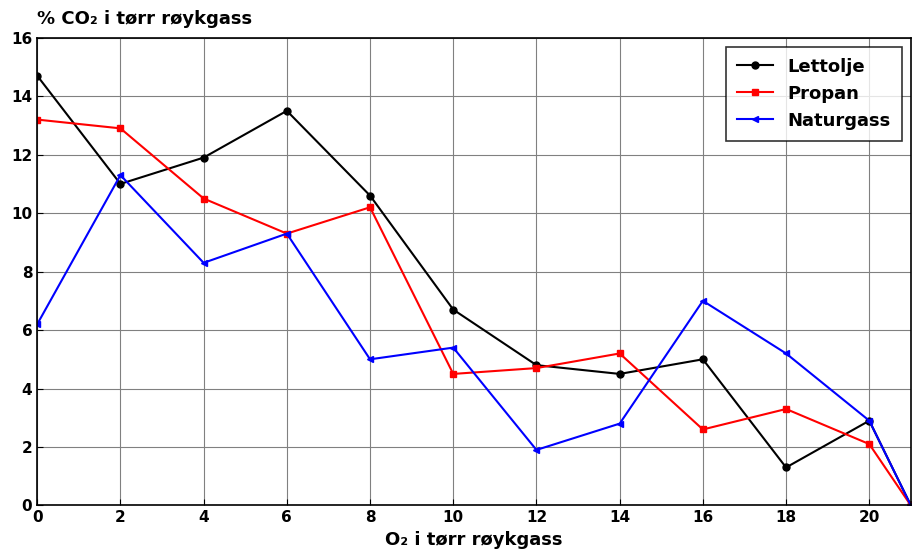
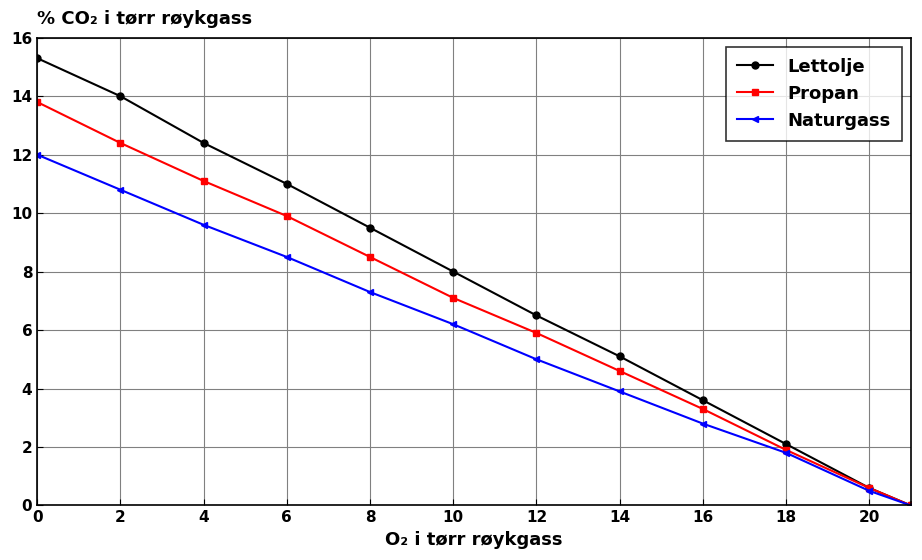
Lettolje/0: 14.7 -> 15.3
Propan/0: 13.2 -> 13.8
Naturgass/0: 6.2 -> 12.0
Lettolje/2: 11.0 -> 14.0
Propan/2: 12.9 -> 12.4
Naturgass/2: 11.3 -> 10.8
Lettolje/4: 11.9 -> 12.4
Propan/4: 10.5 -> 11.1
Naturgass/4: 8.3 -> 9.6
Lettolje/6: 13.5 -> 11.0
Propan/6: 9.3 -> 9.9
Naturgass/6: 9.3 -> 8.5
Lettolje/8: 10.6 -> 9.5
Propan/8: 10.2 -> 8.5
Naturgass/8: 5.0 -> 7.3
Lettolje/10: 6.7 -> 8.0
Propan/10: 4.5 -> 7.1
Naturgass/10: 5.4 -> 6.2
Lettolje/12: 4.8 -> 6.5
Propan/12: 4.7 -> 5.9
Naturgass/12: 1.9 -> 5.0
Lettolje/14: 4.5 -> 5.1
Propan/14: 5.2 -> 4.6
Naturgass/14: 2.8 -> 3.9
Lettolje/16: 5.0 -> 3.6
Propan/16: 2.6 -> 3.3
Naturgass/16: 7.0 -> 2.8
Lettolje/18: 1.3 -> 2.1
Propan/18: 3.3 -> 1.9
Naturgass/18: 5.2 -> 1.8
Lettolje/20: 2.9 -> 0.6
Propan/20: 2.1 -> 0.6
Naturgass/20: 2.9 -> 0.5
